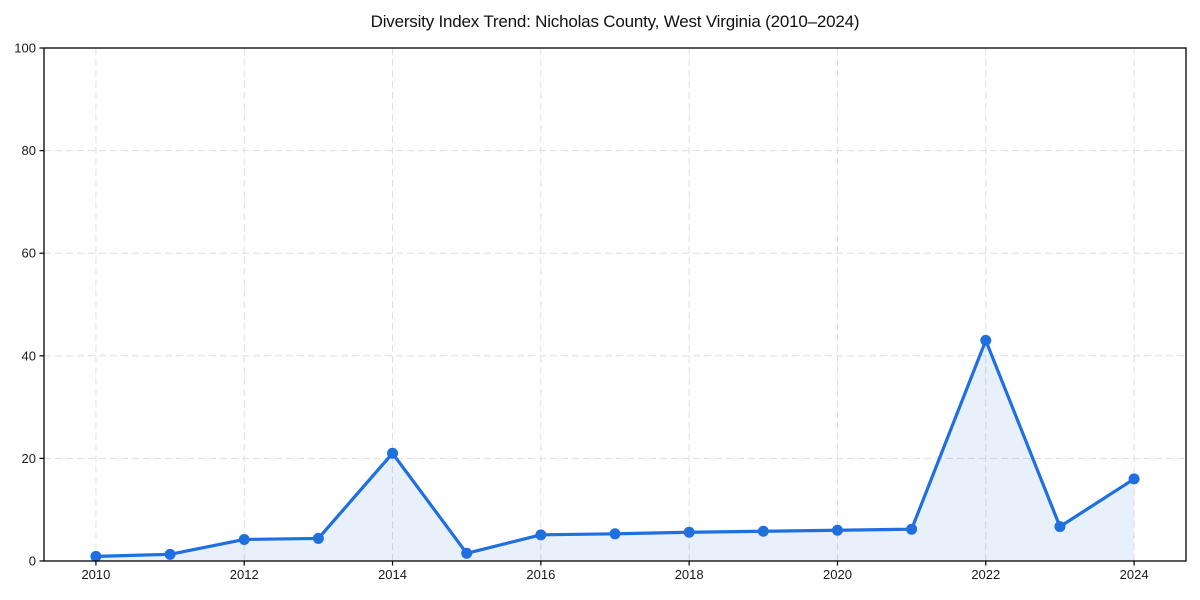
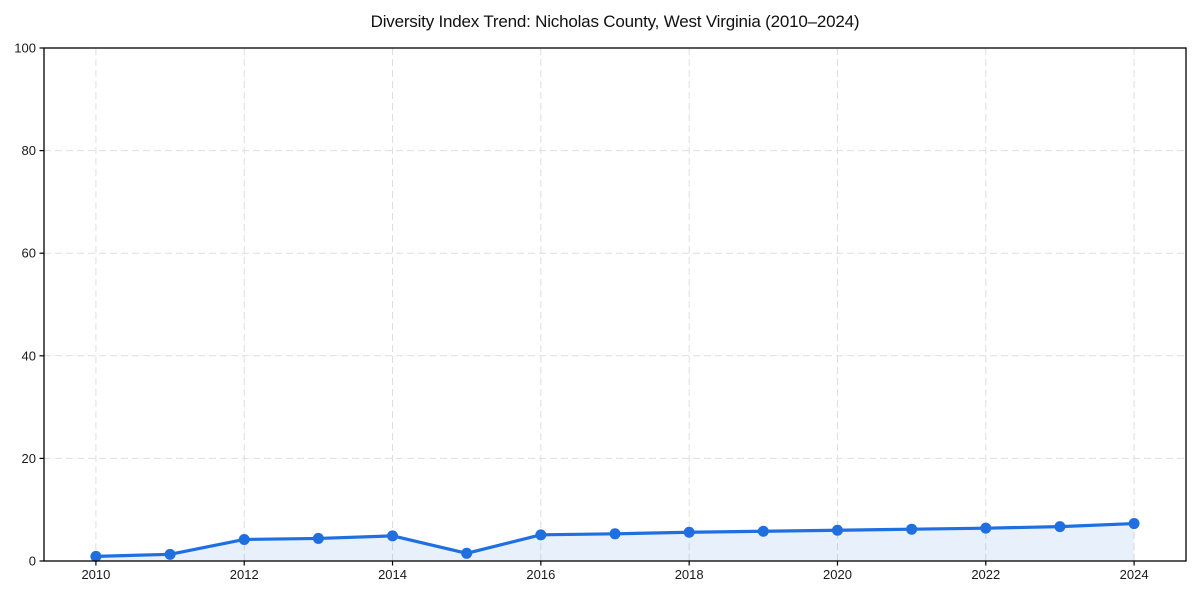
2014: 21 -> 5
2022: 43 -> 6
2024: 16 -> 7
